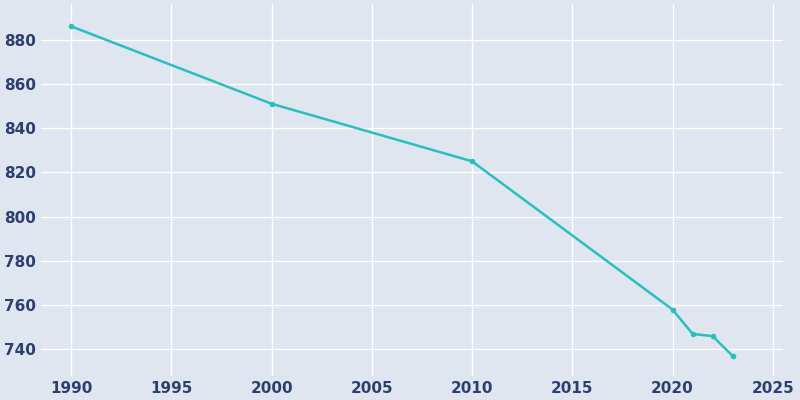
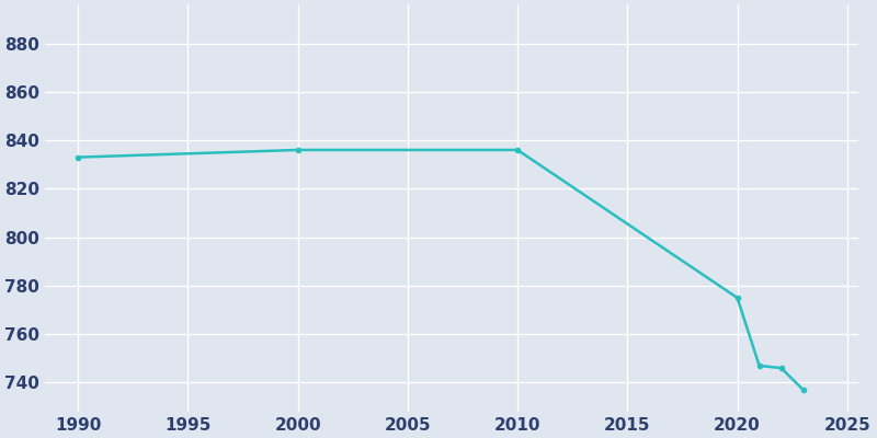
1990: 886 -> 833
2000: 851 -> 836
2010: 825 -> 836
2020: 758 -> 775
